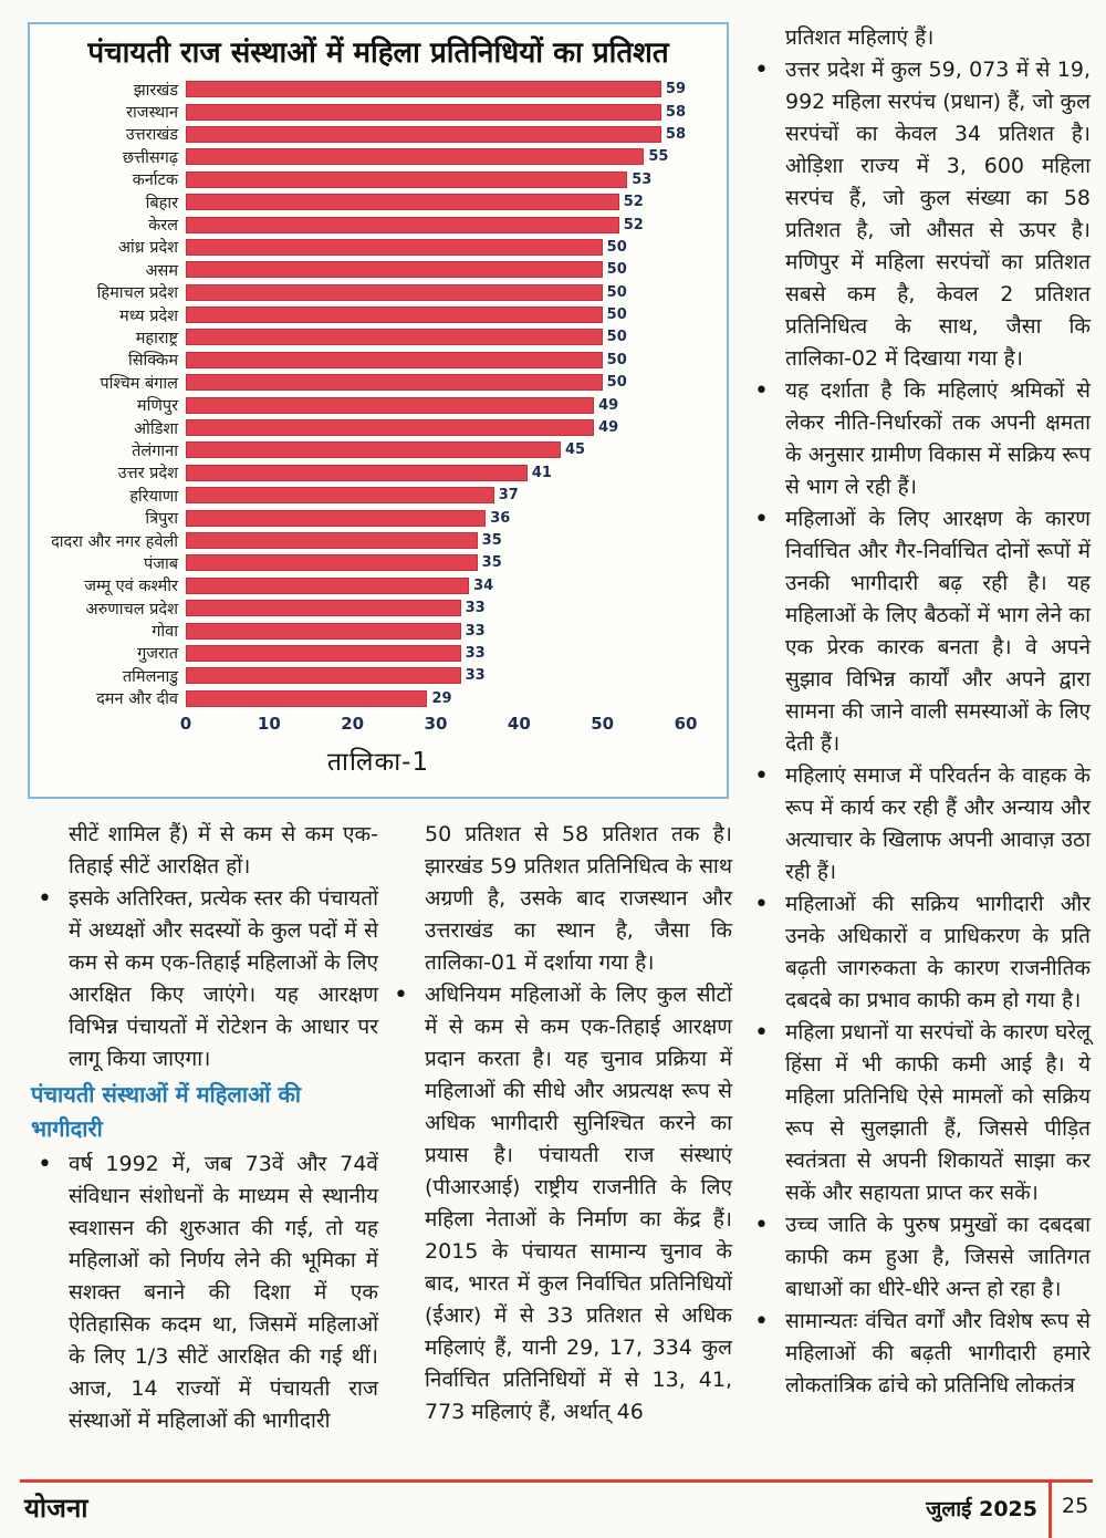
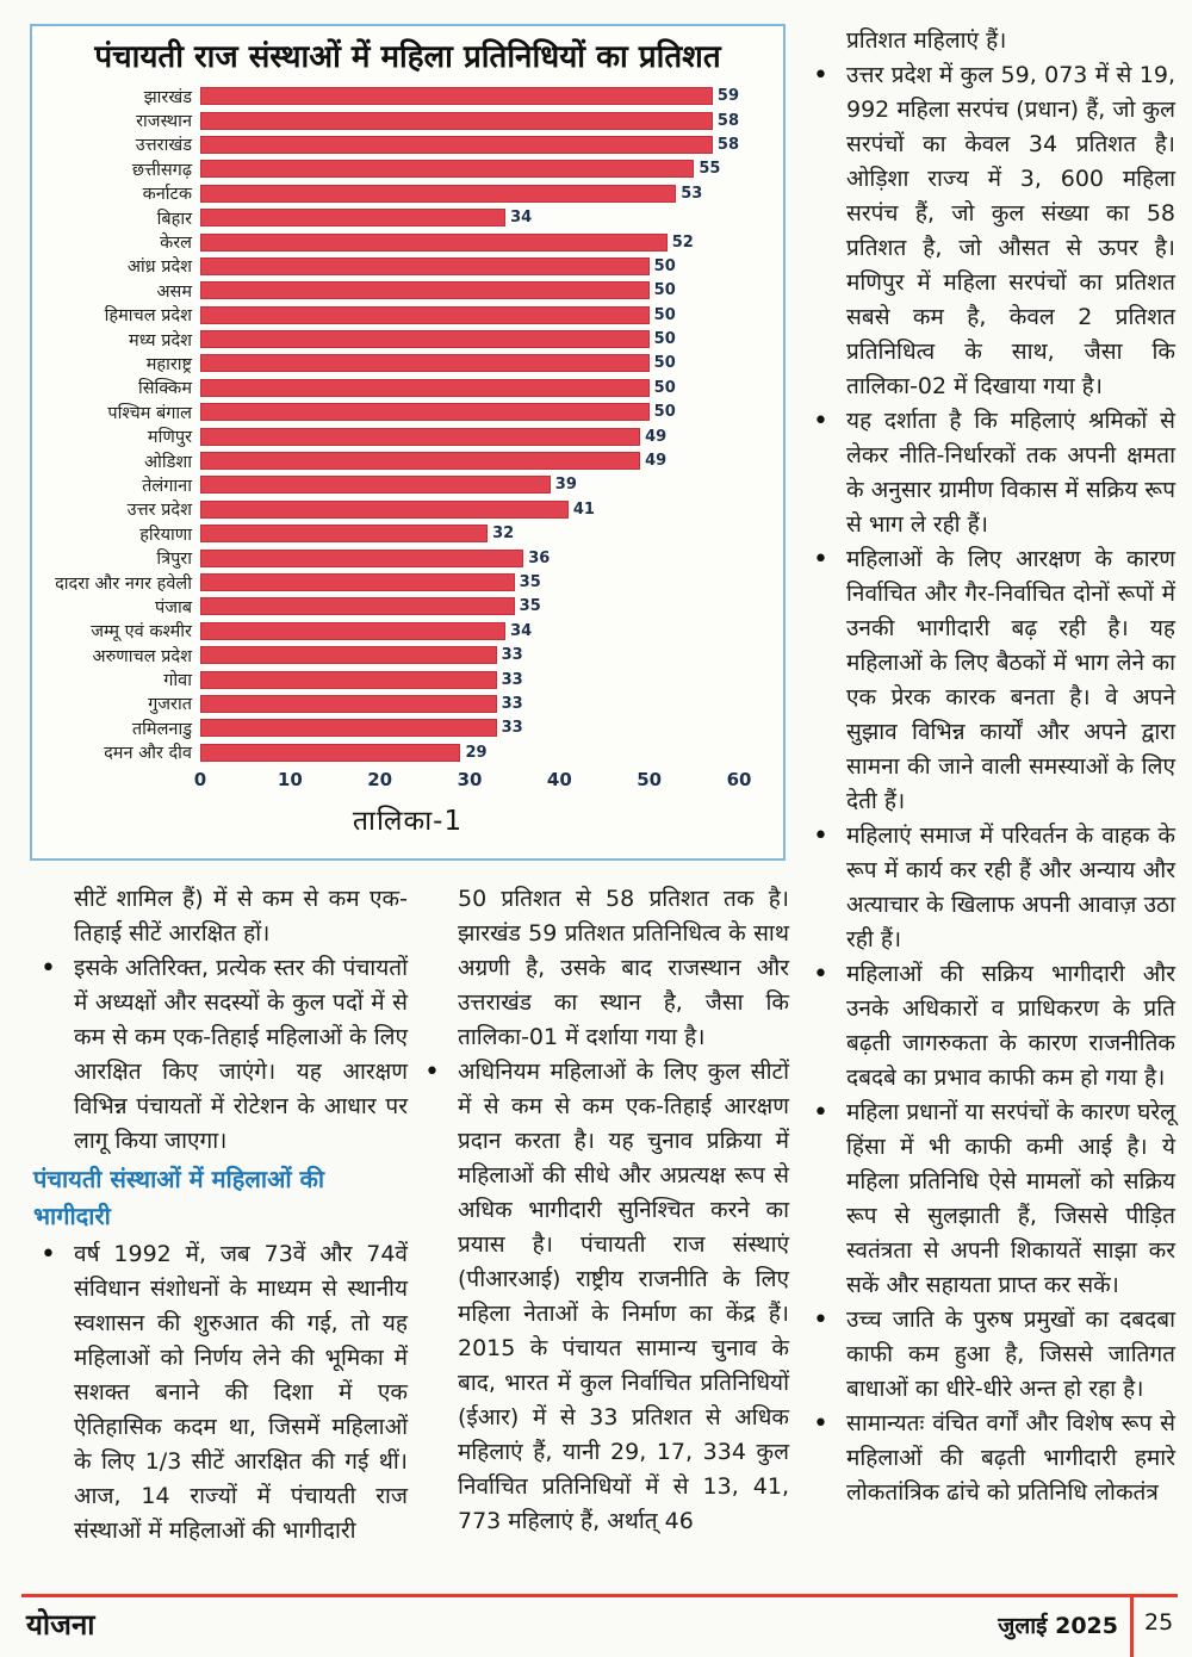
बिहार: 52 -> 34
तेलंगाना: 45 -> 39
हरियाणा: 37 -> 32
